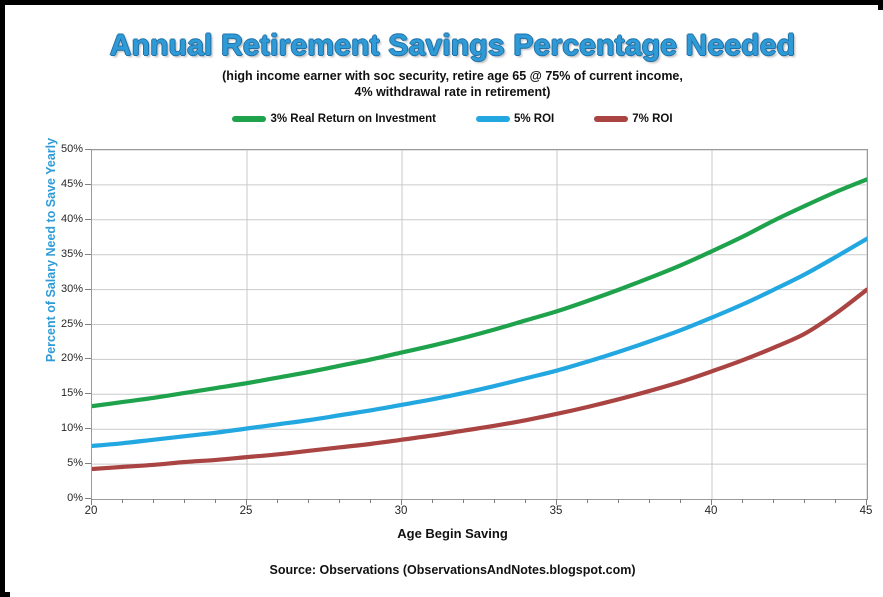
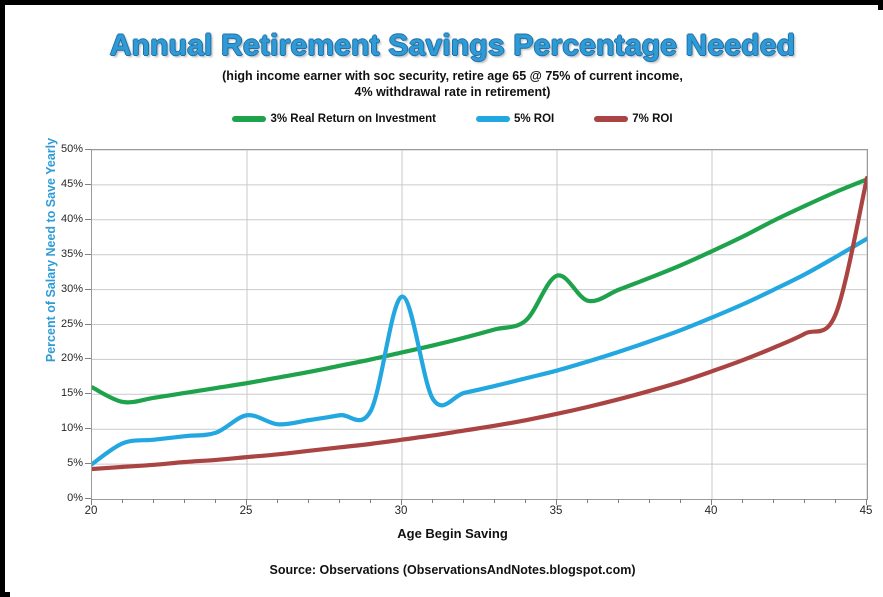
3% Real Return on Investment/20: 13% -> 16%
5% ROI/20: 8% -> 5%
5% ROI/25: 10% -> 12%
5% ROI/30: 14% -> 29%
3% Real Return on Investment/35: 27% -> 32%
7% ROI/45: 30% -> 46%
